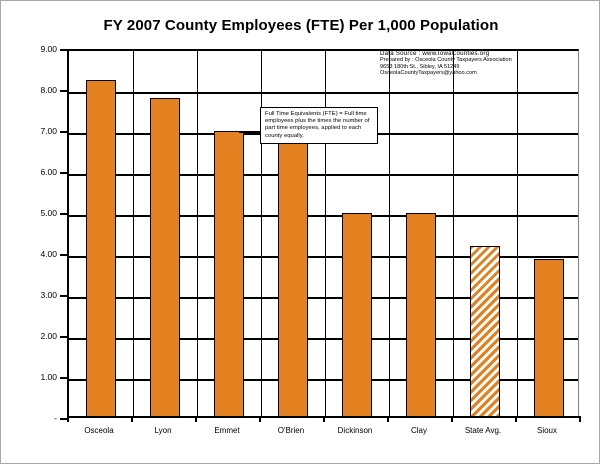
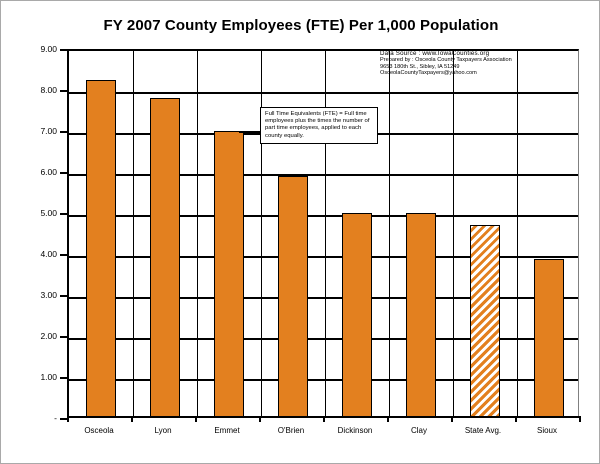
O'Brien: 7.0 -> 5.9
State Avg.: 4.2 -> 4.7
